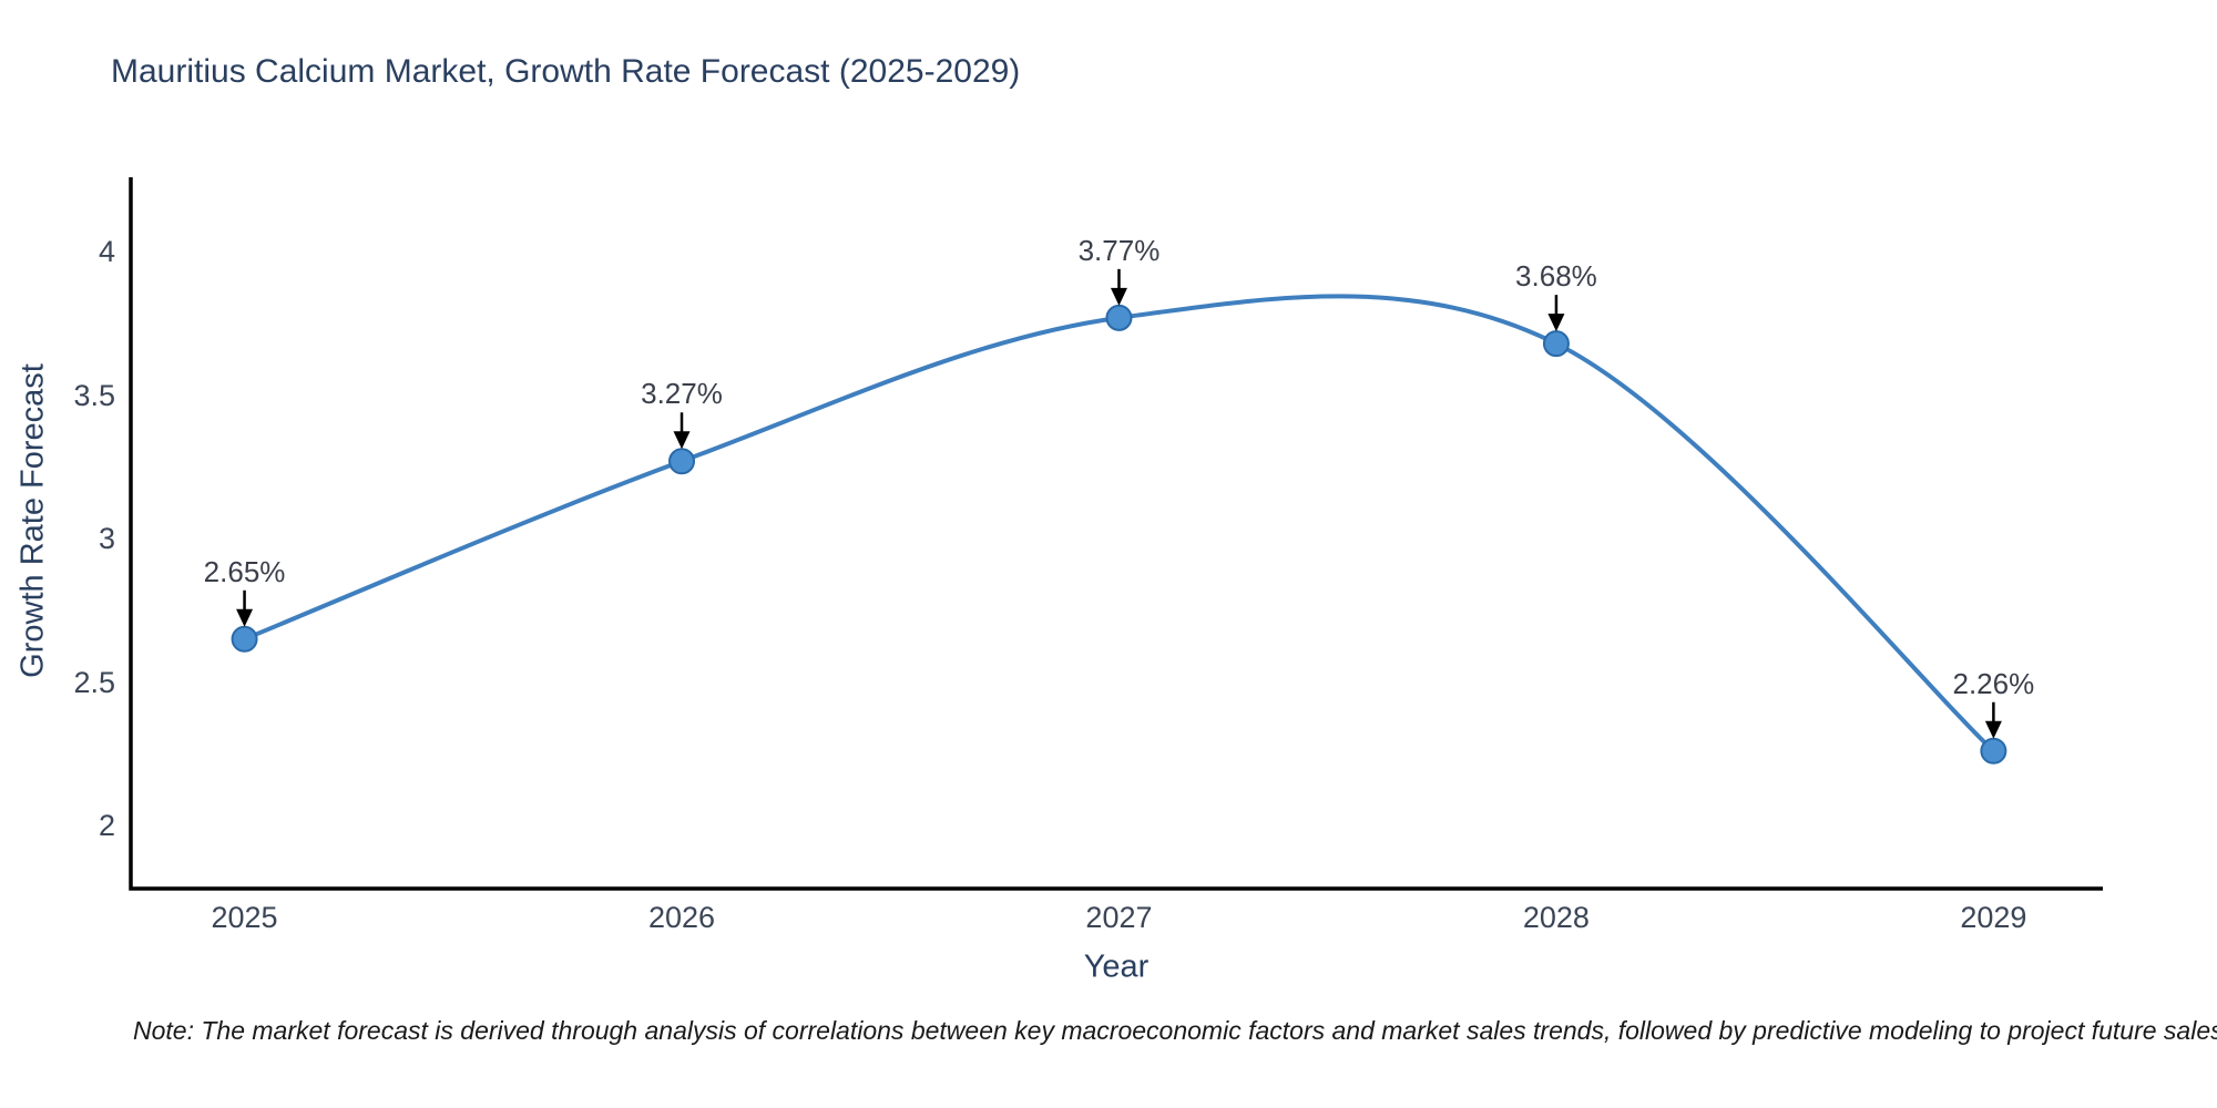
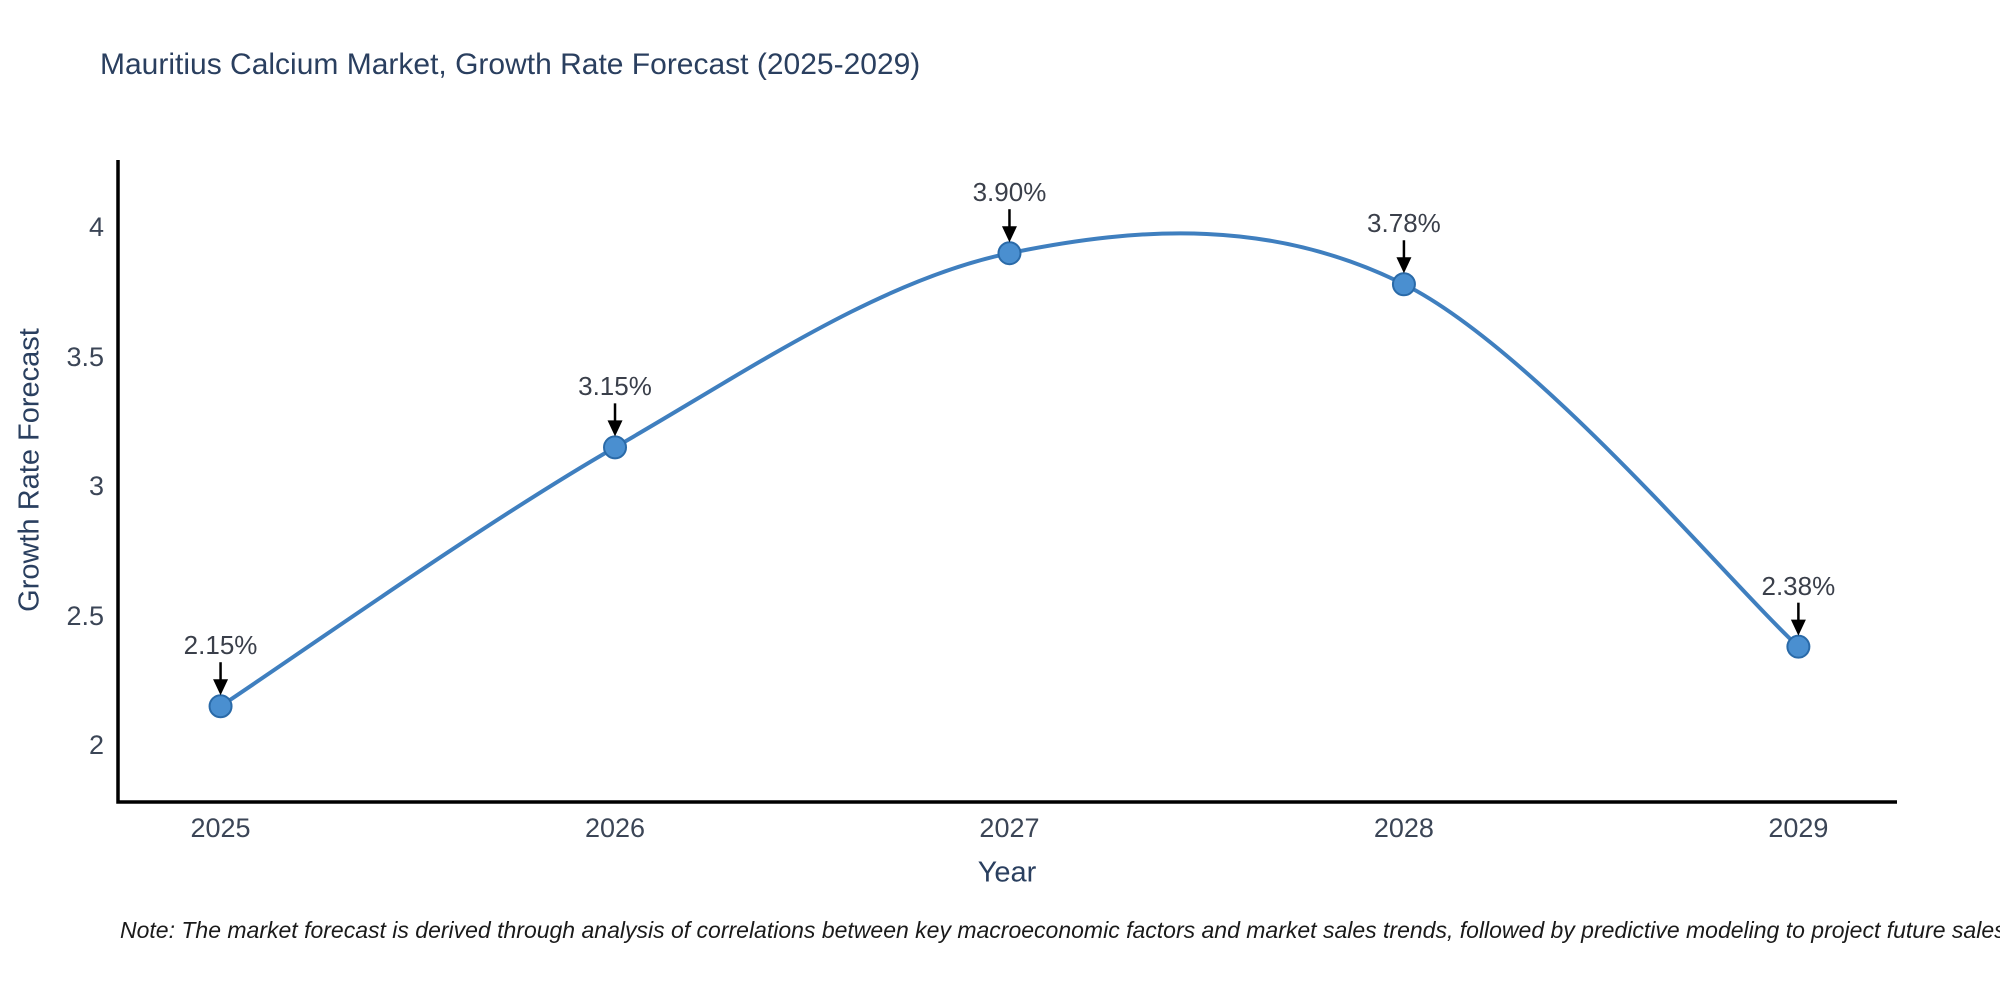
2025: 2.65% -> 2.15%
2026: 3.27% -> 3.15%
2027: 3.77% -> 3.90%
2028: 3.68% -> 3.78%
2029: 2.26% -> 2.38%
